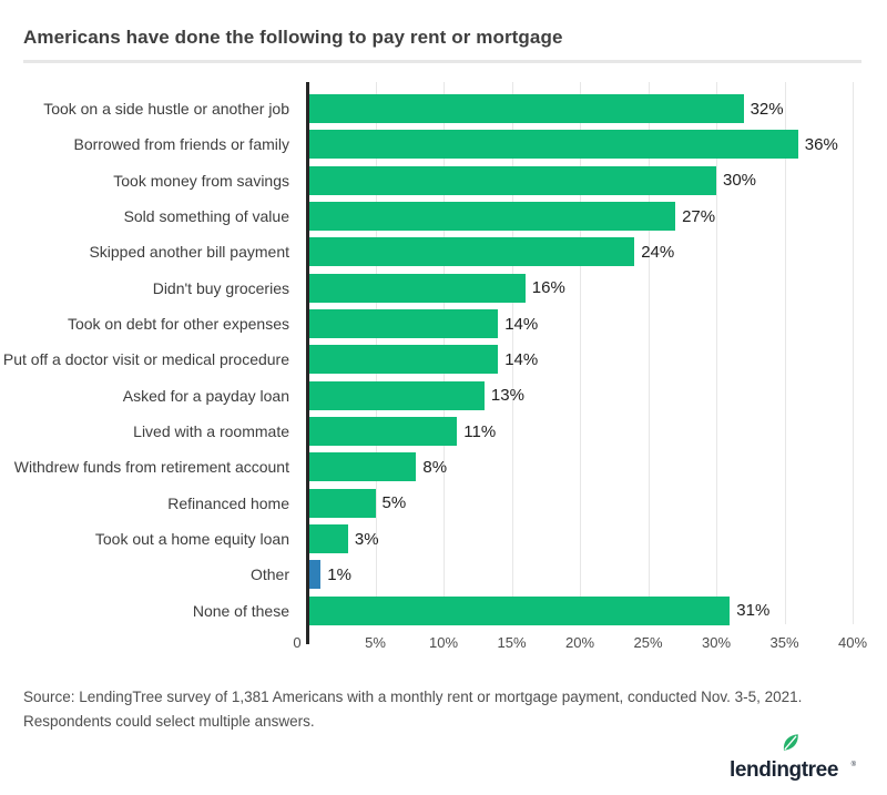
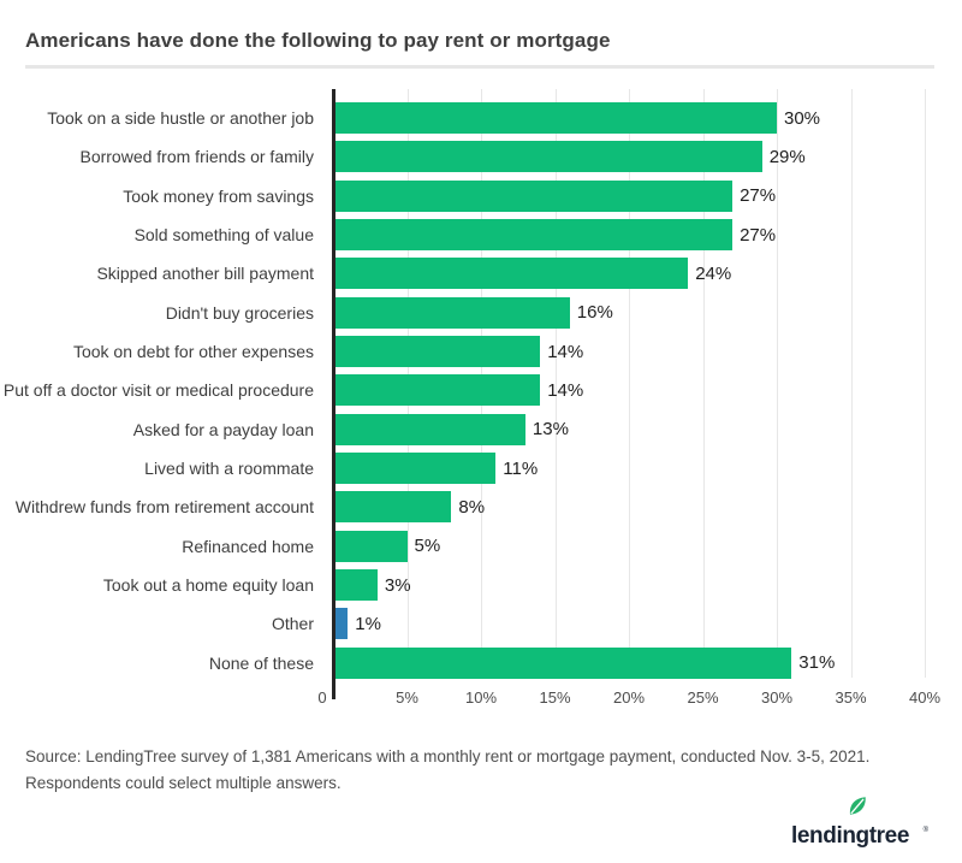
Took on a side hustle or another job: 32% -> 30%
Borrowed from friends or family: 36% -> 29%
Took money from savings: 30% -> 27%
